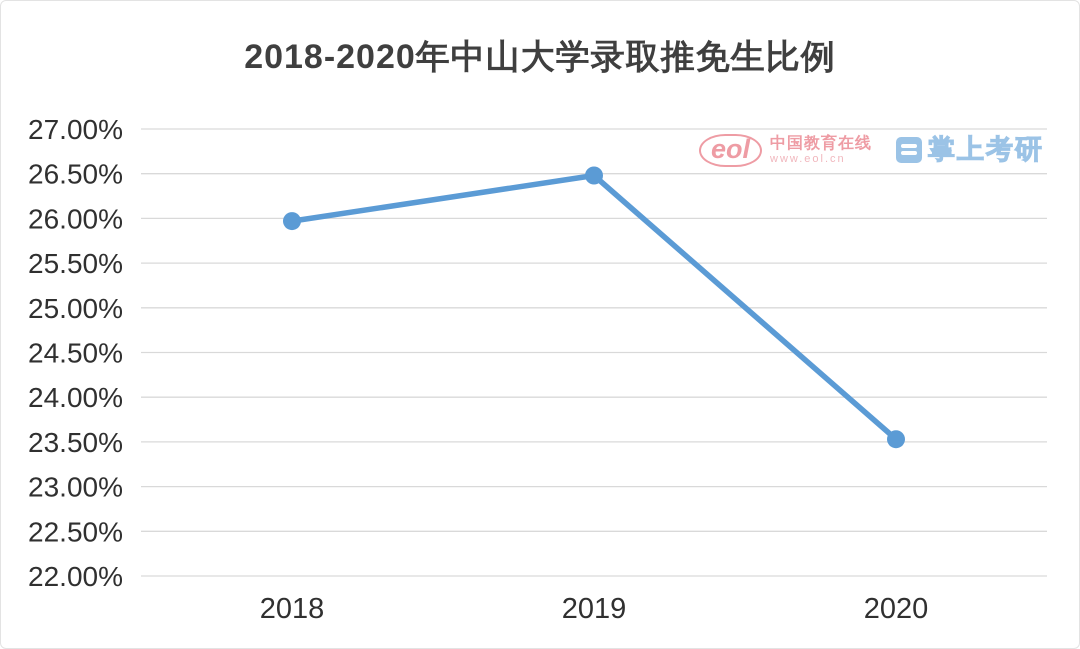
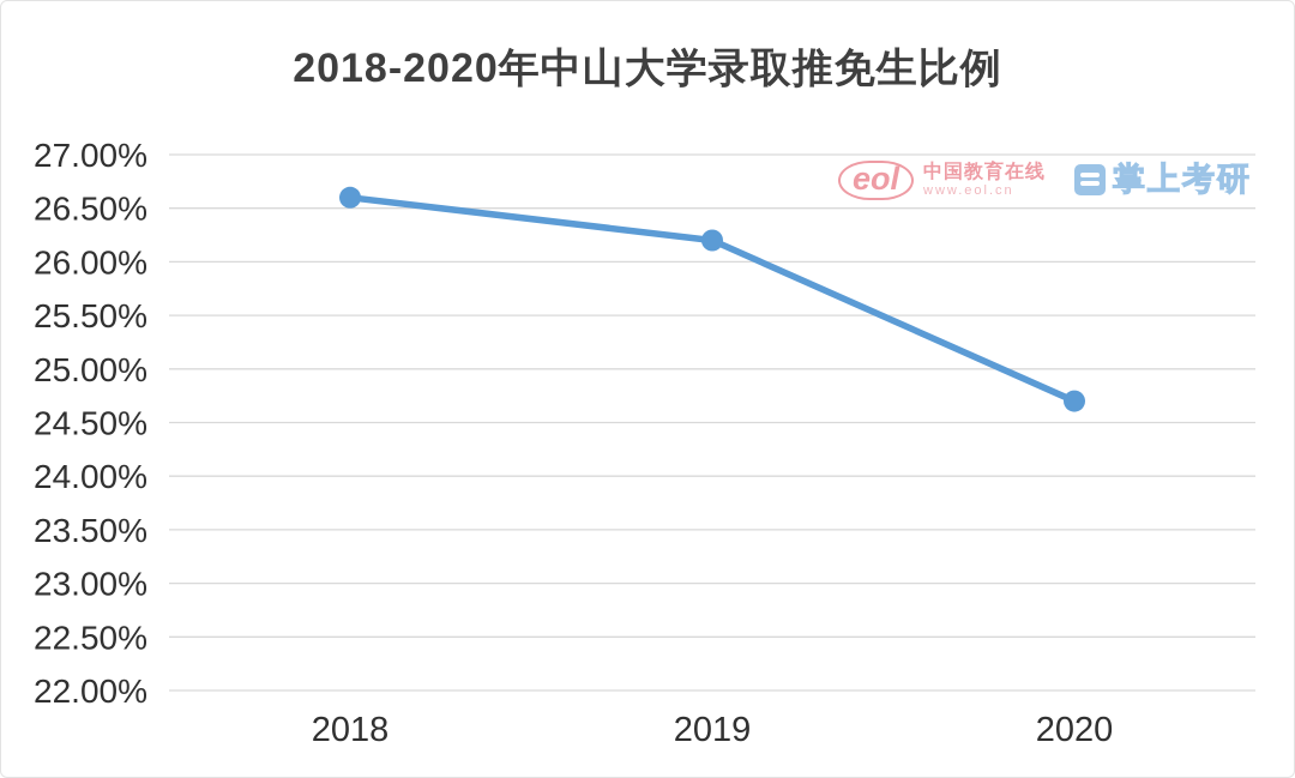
2018: 26.0% -> 26.6%
2019: 26.5% -> 26.2%
2020: 23.5% -> 24.7%
